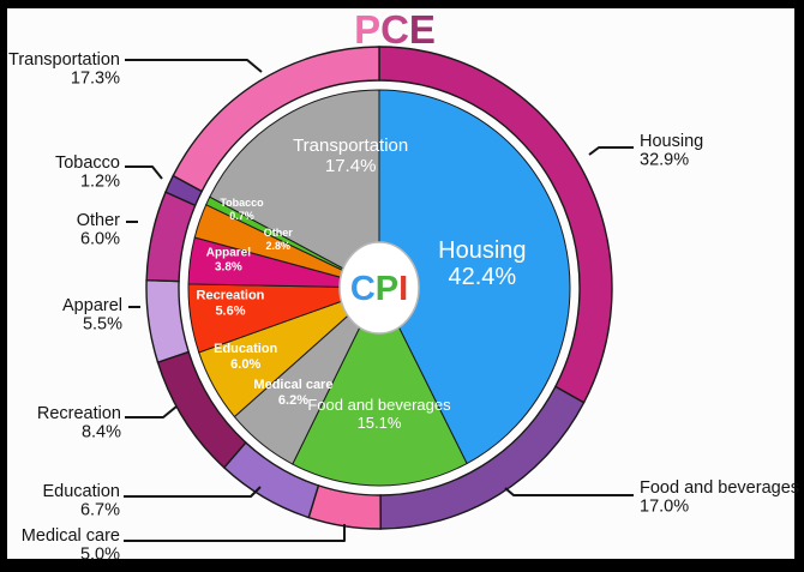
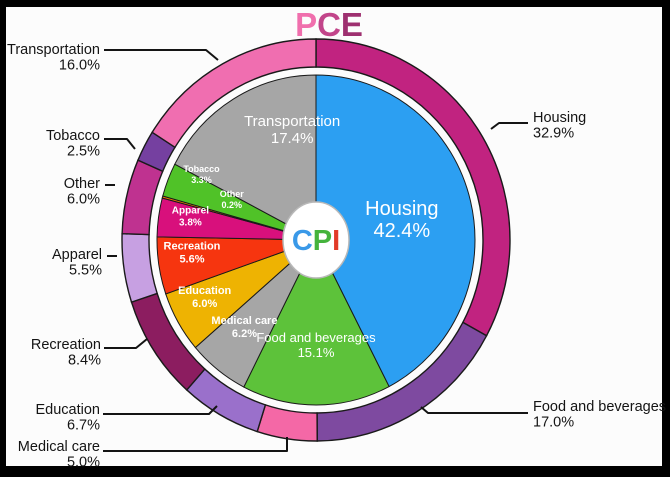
CPI/Other: 2.8% -> 0.2%
PCE/Tobacco: 1.2% -> 2.5%
CPI/Tobacco: 0.7% -> 3.3%
PCE/Transportation: 17.3% -> 16.0%
